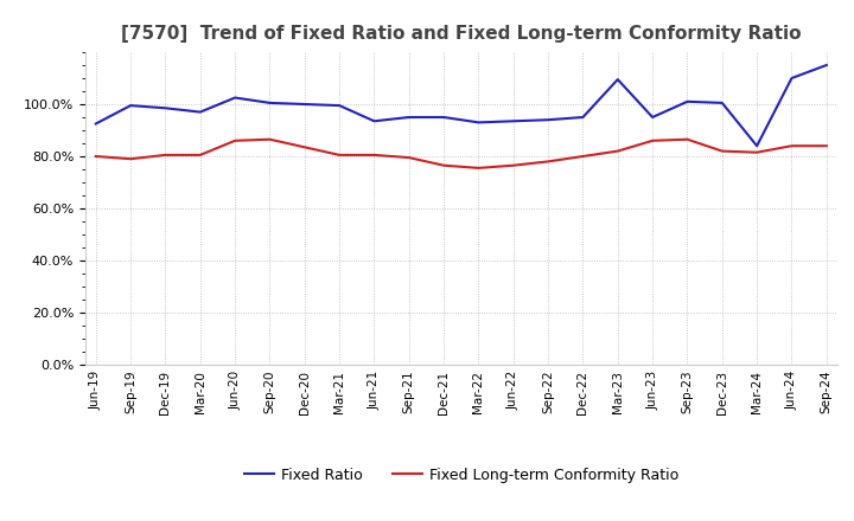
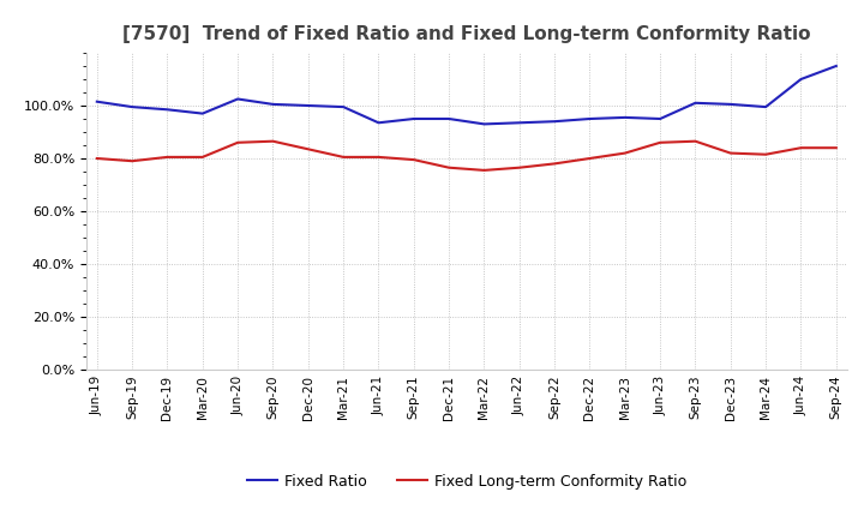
Fixed Ratio/Jun-19: 92.5% -> 101.5%
Fixed Ratio/Mar-23: 109.5% -> 95.5%
Fixed Ratio/Mar-24: 84.0% -> 99.5%
